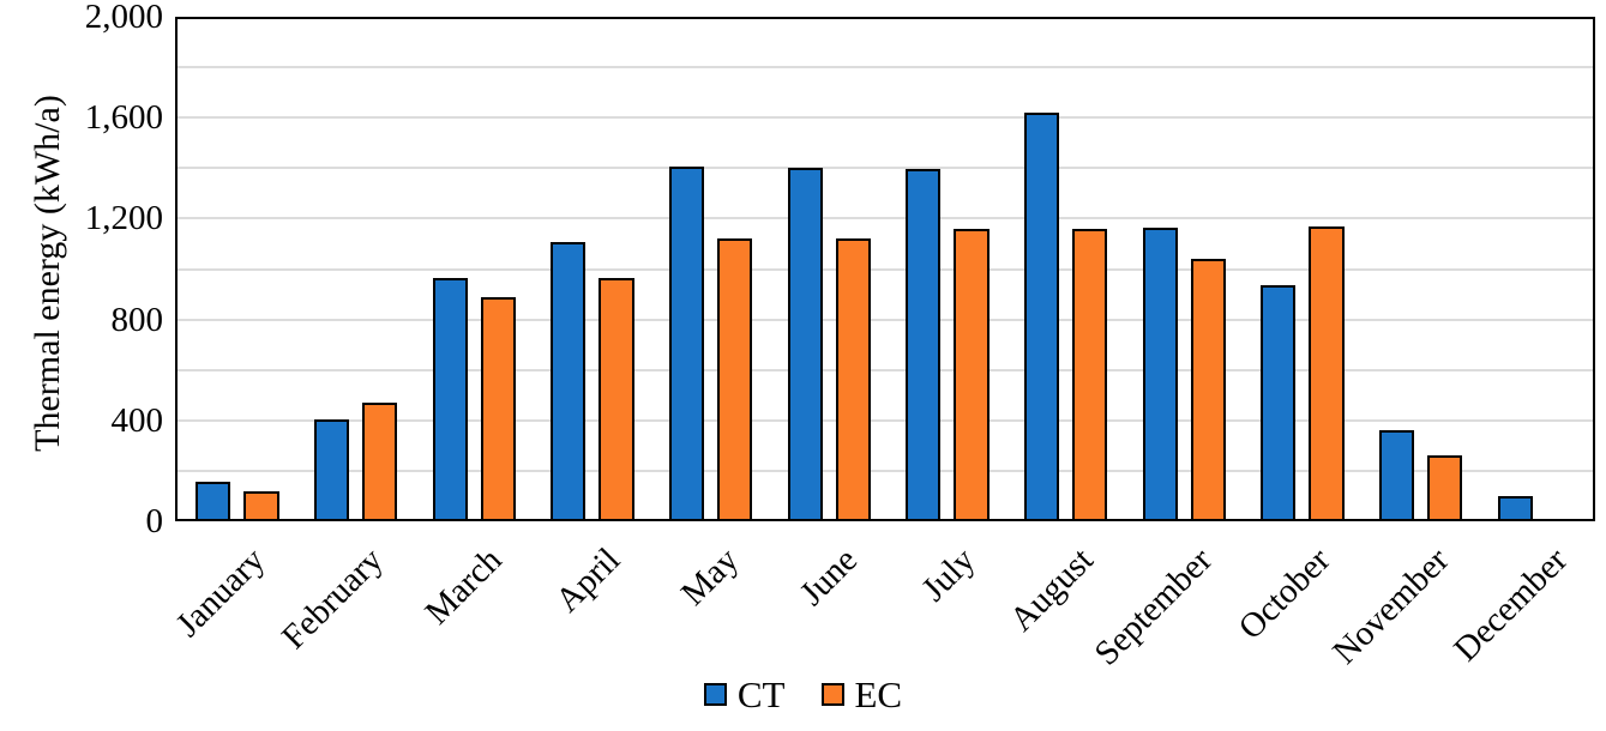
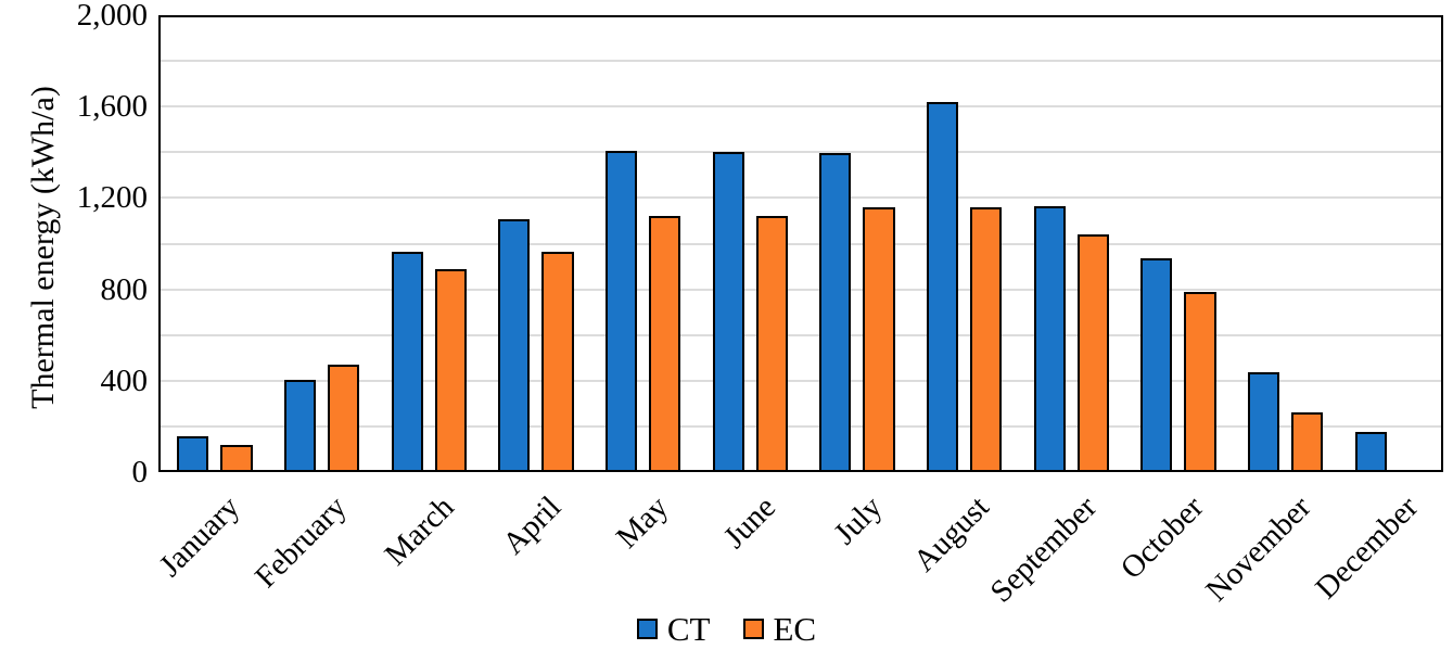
EC/October: 1170 -> 790
CT/November: 360 -> 440
CT/December: 100 -> 180
